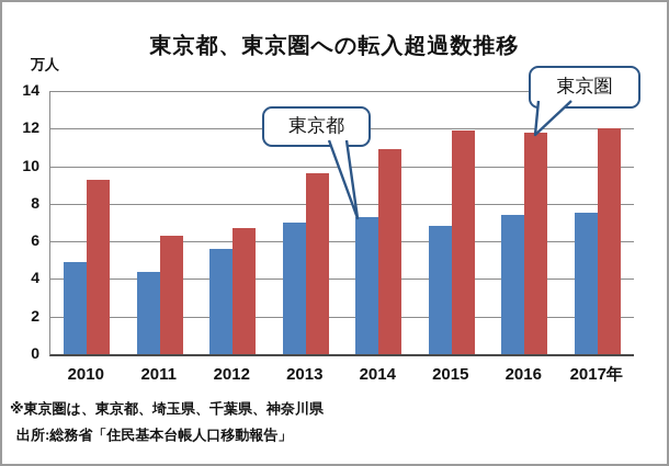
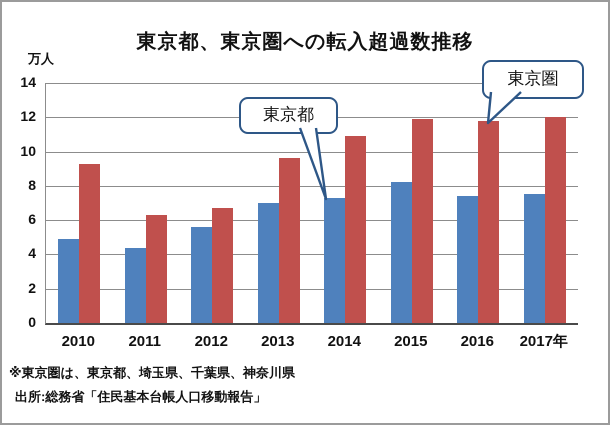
東京都/2015: 6.8 -> 8.2
